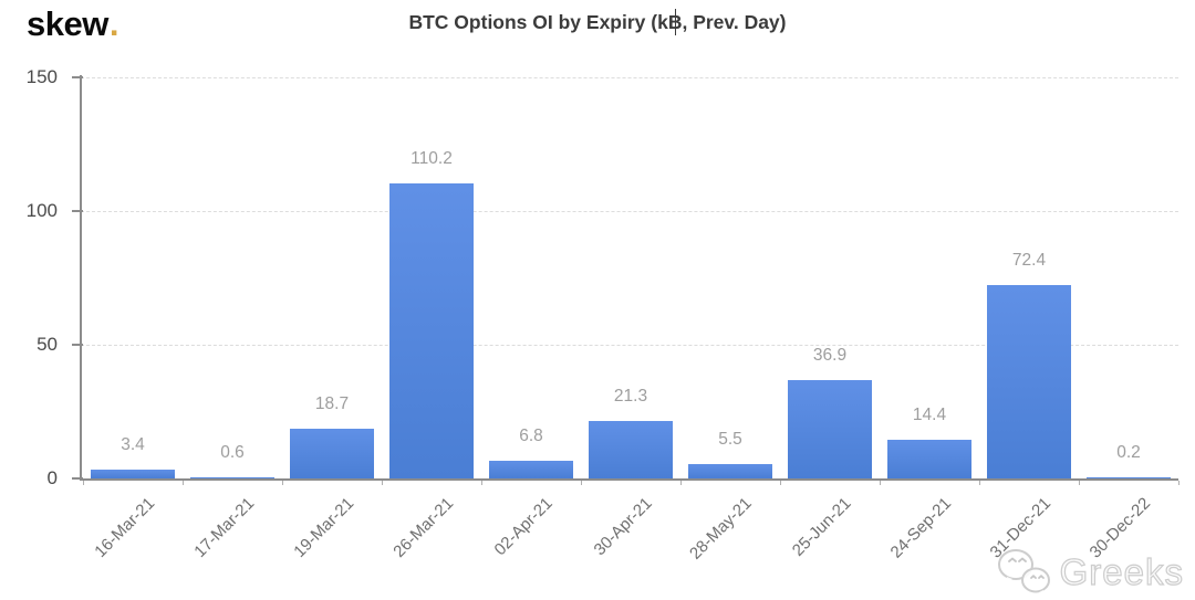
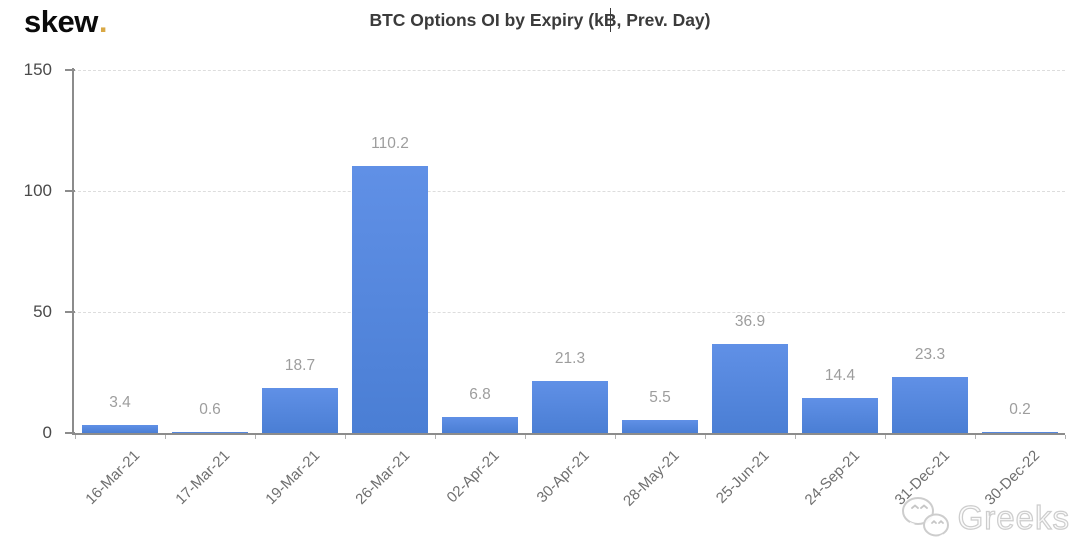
31-Dec-21: 72.4 -> 23.3
